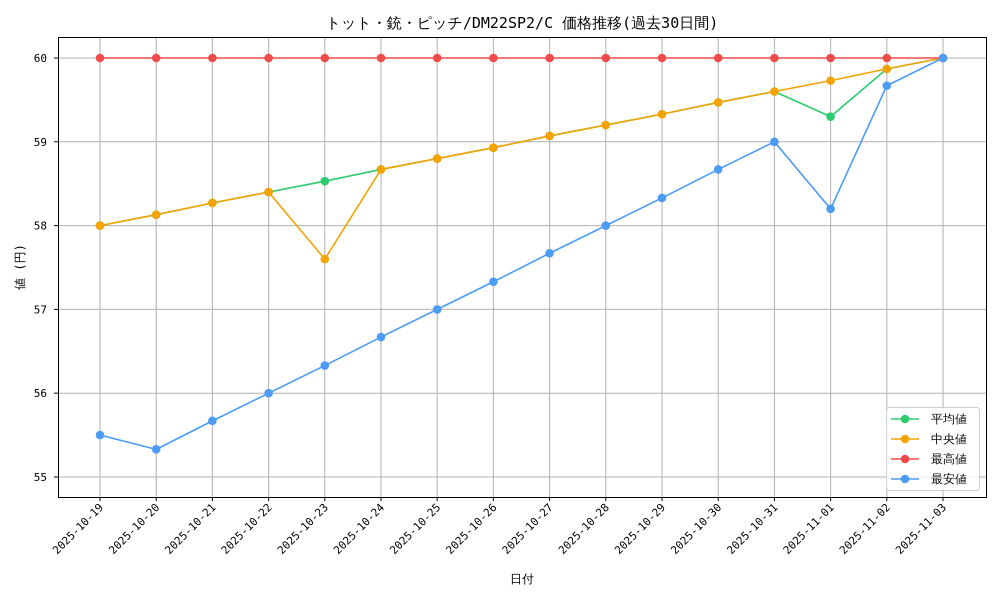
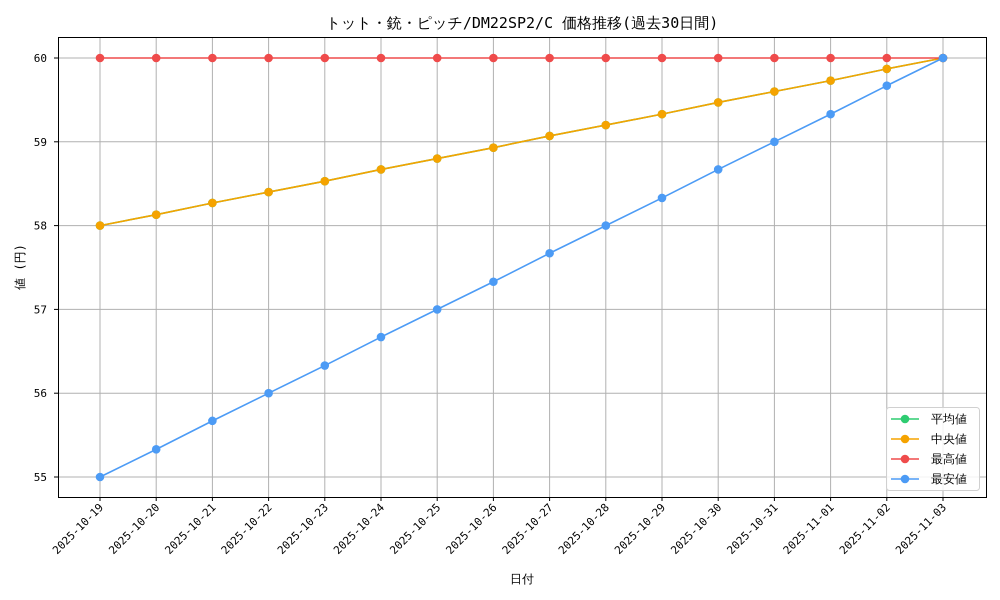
最安値/2025-10-19: 55.5 -> 55.0
中央値/2025-10-23: 57.6 -> 58.5
平均値/2025-11-01: 59.3 -> 59.7
最安値/2025-11-01: 58.2 -> 59.3
